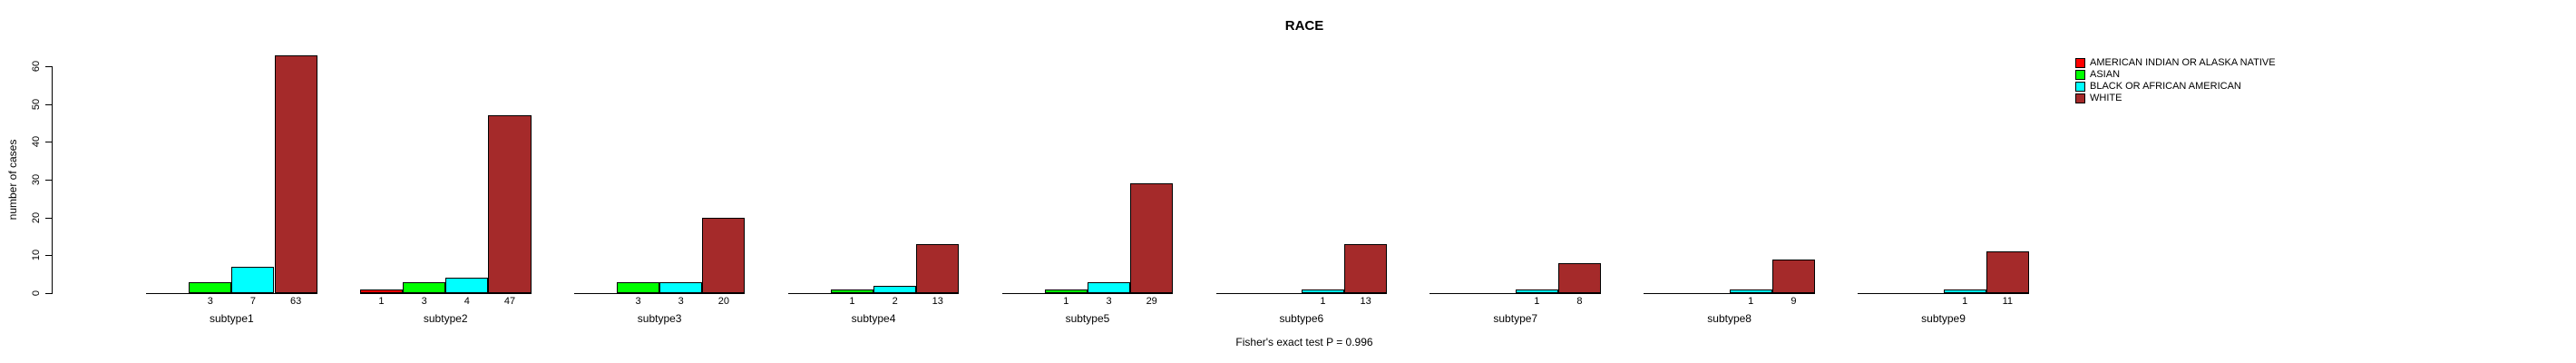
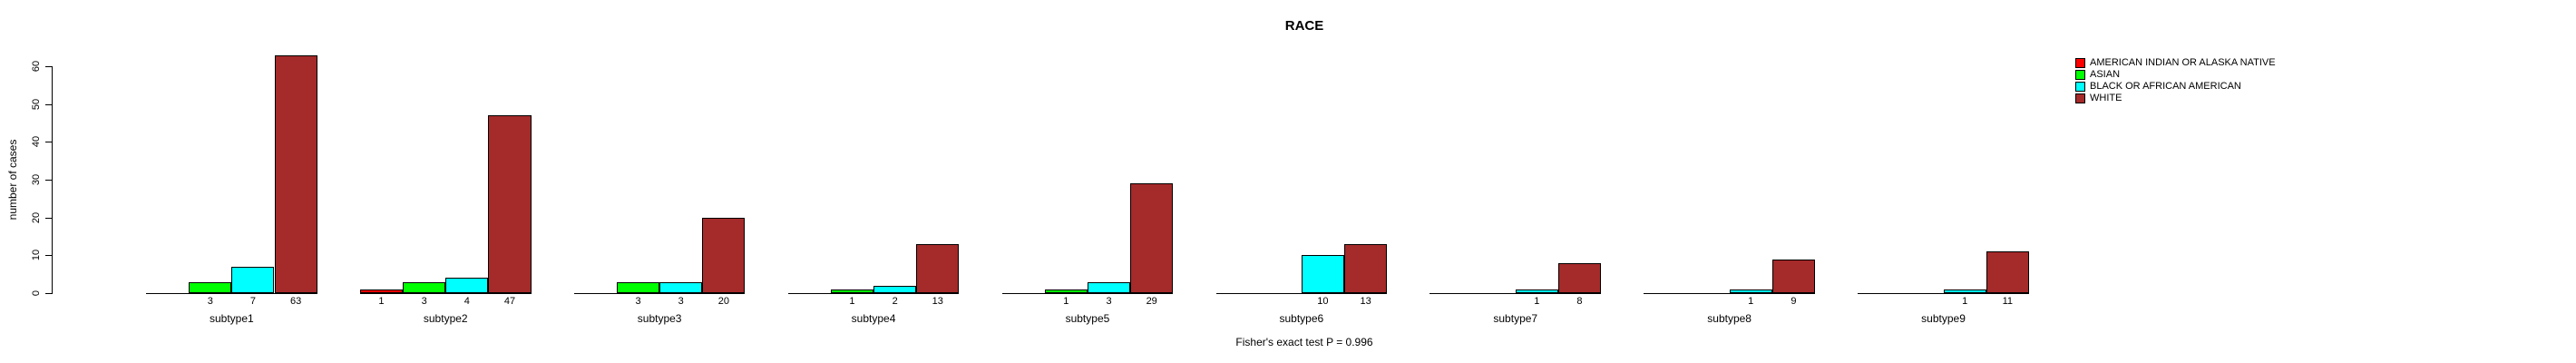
BLACK OR AFRICAN AMERICAN/subtype6: 1 -> 10
